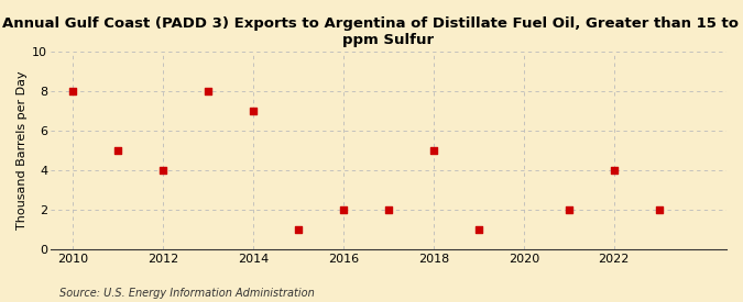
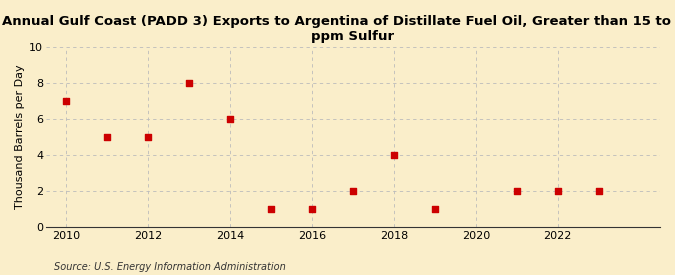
2010: 8 -> 7
2012: 4 -> 5
2014: 7 -> 6
2016: 2 -> 1
2018: 5 -> 4
2022: 4 -> 2
